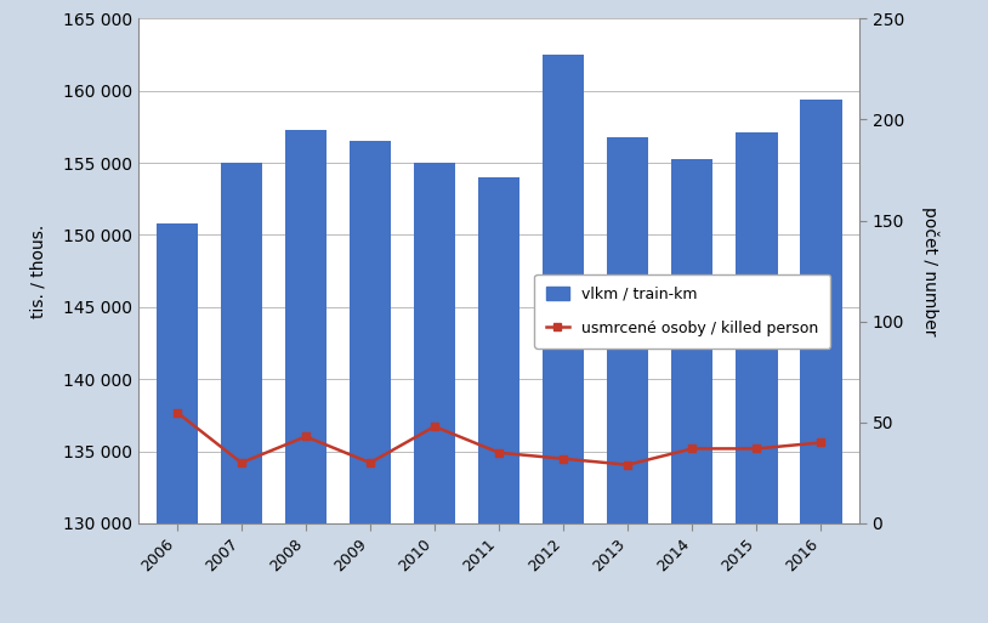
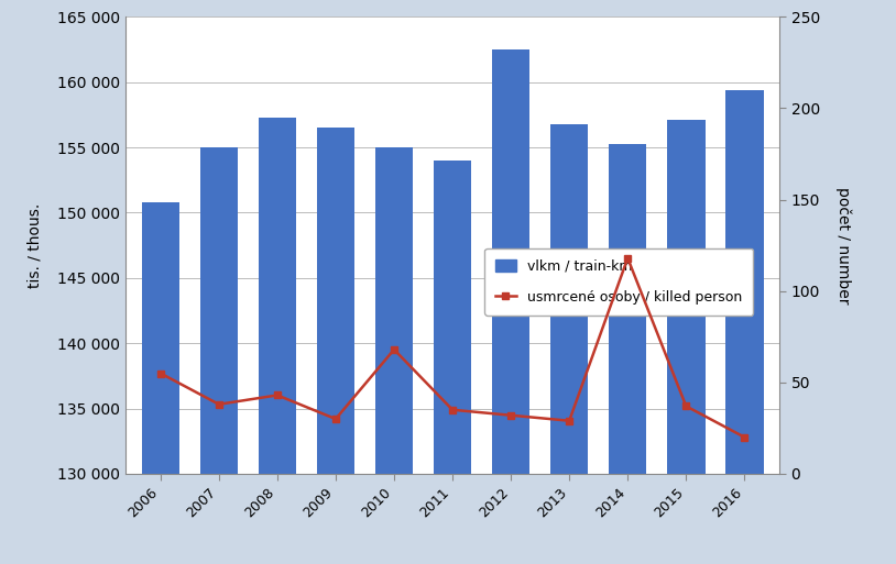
usmrcené osoby / killed person/2007: 30 -> 38
usmrcené osoby / killed person/2010: 48 -> 68
usmrcené osoby / killed person/2014: 37 -> 118
usmrcené osoby / killed person/2016: 40 -> 20
